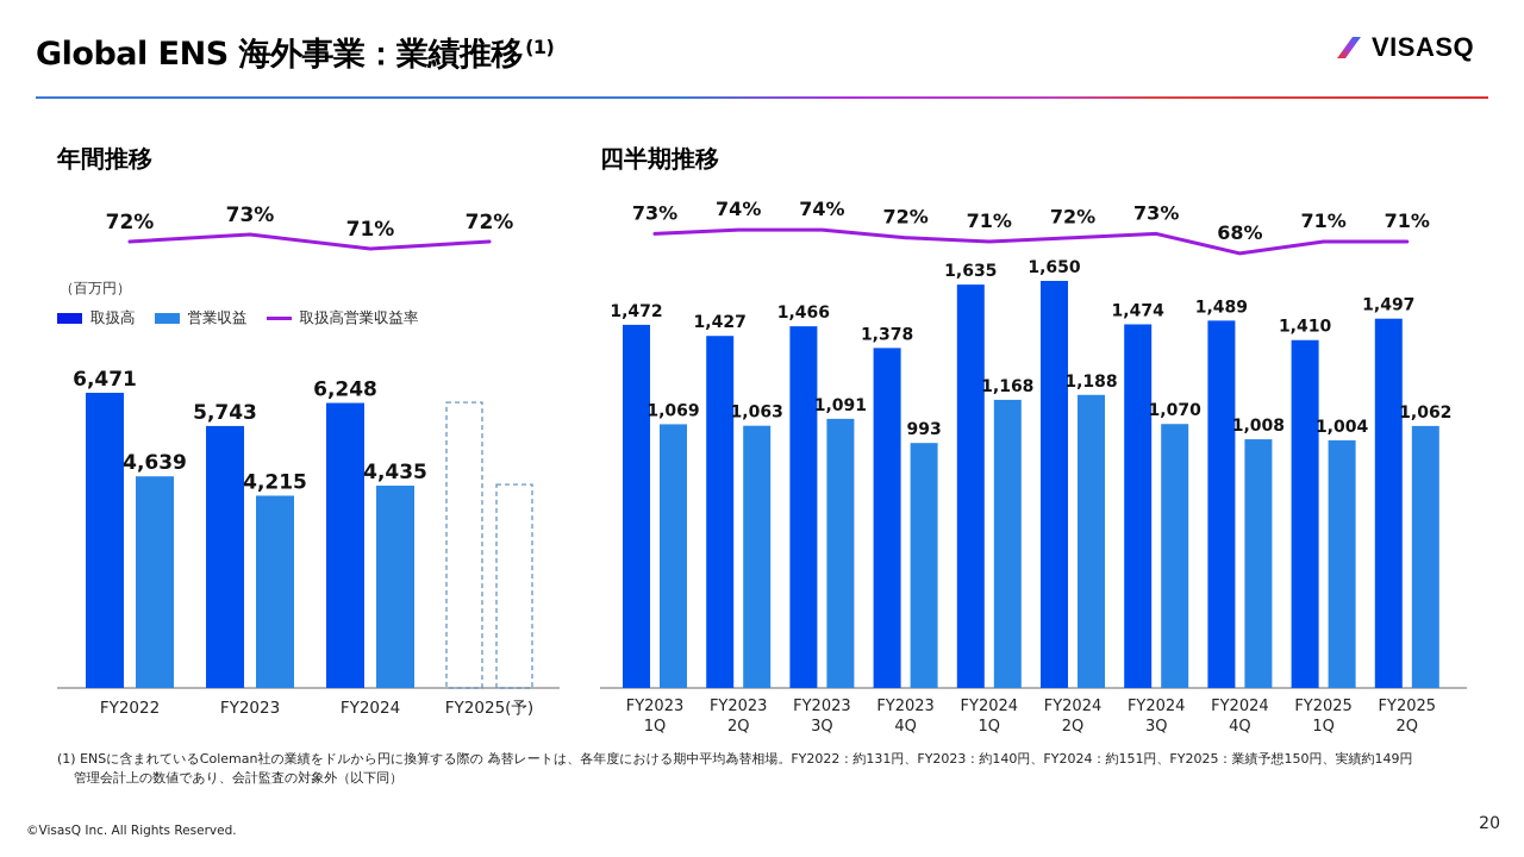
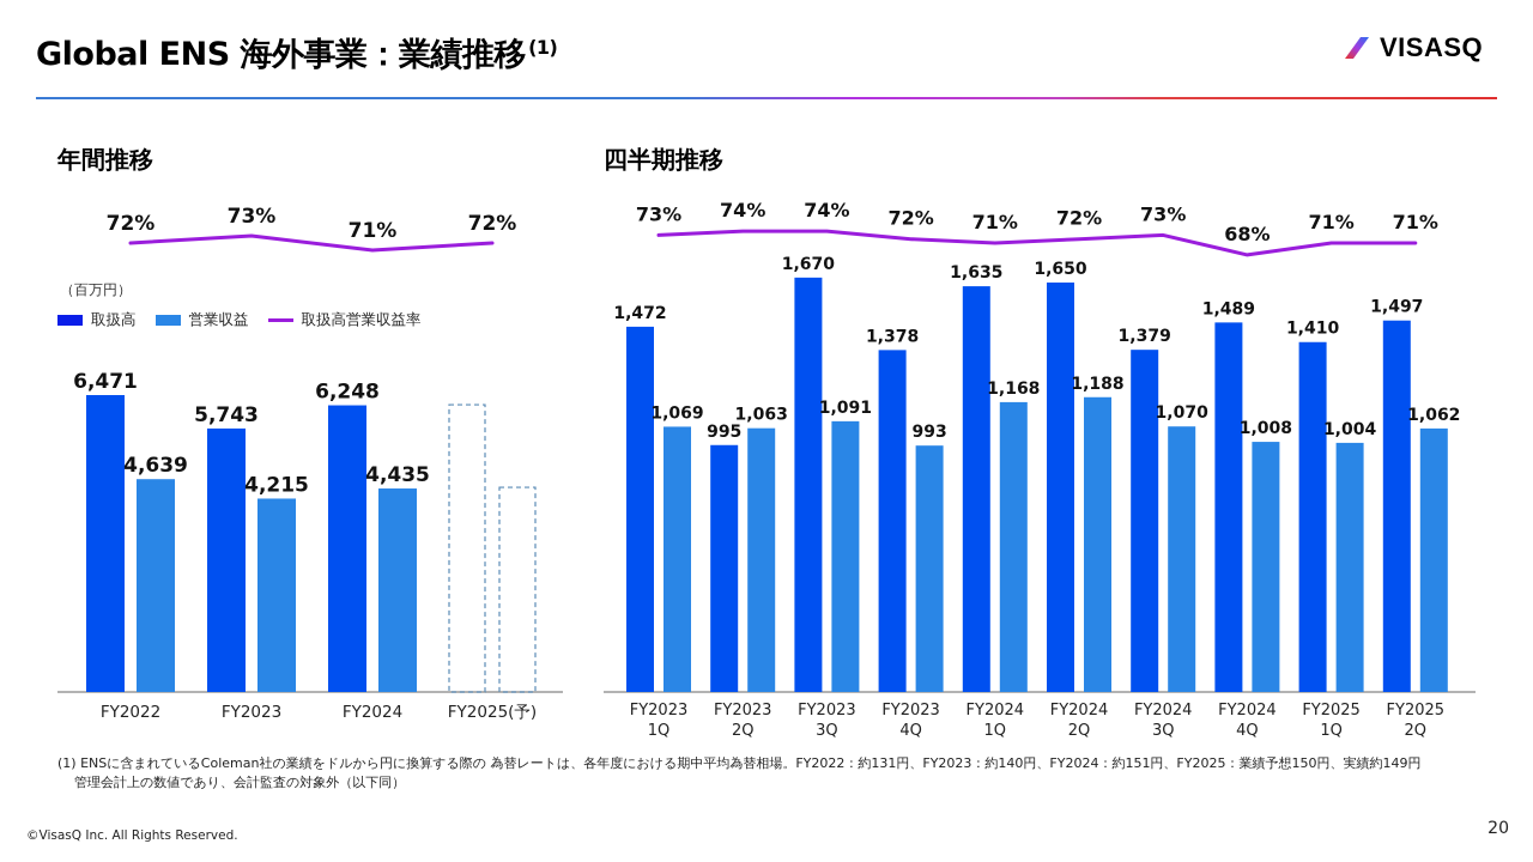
四半期推移/取扱高/FY2023 2Q: 1,427 -> 995
四半期推移/取扱高/FY2023 3Q: 1,466 -> 1,670
四半期推移/取扱高/FY2024 3Q: 1,474 -> 1,379
